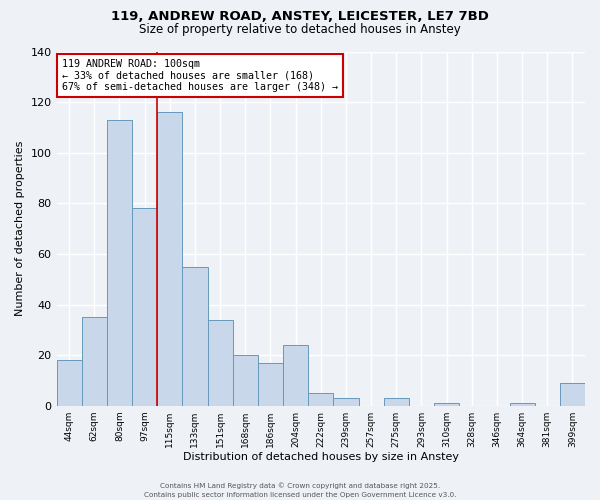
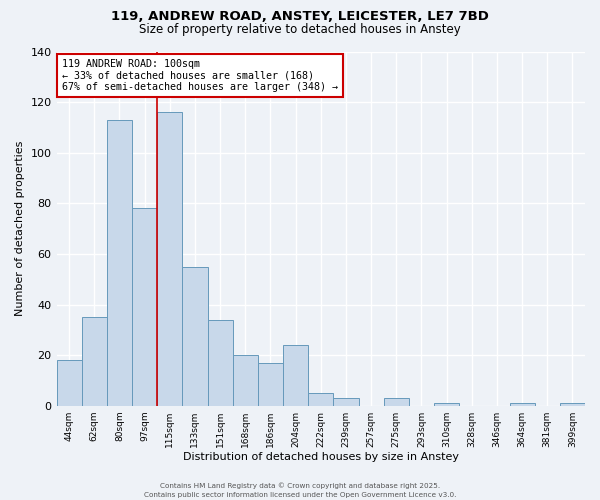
399sqm: 9 -> 1
